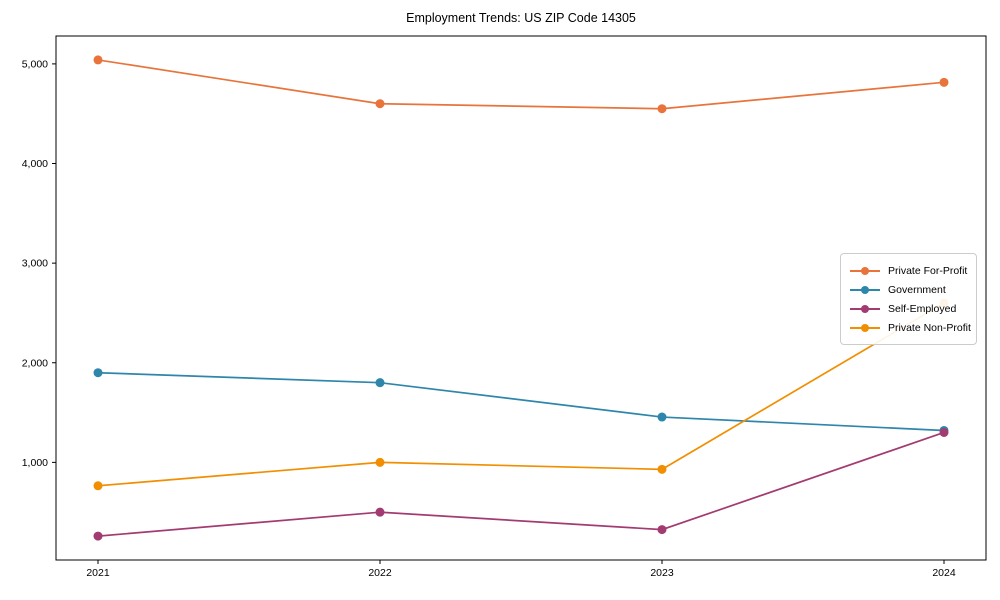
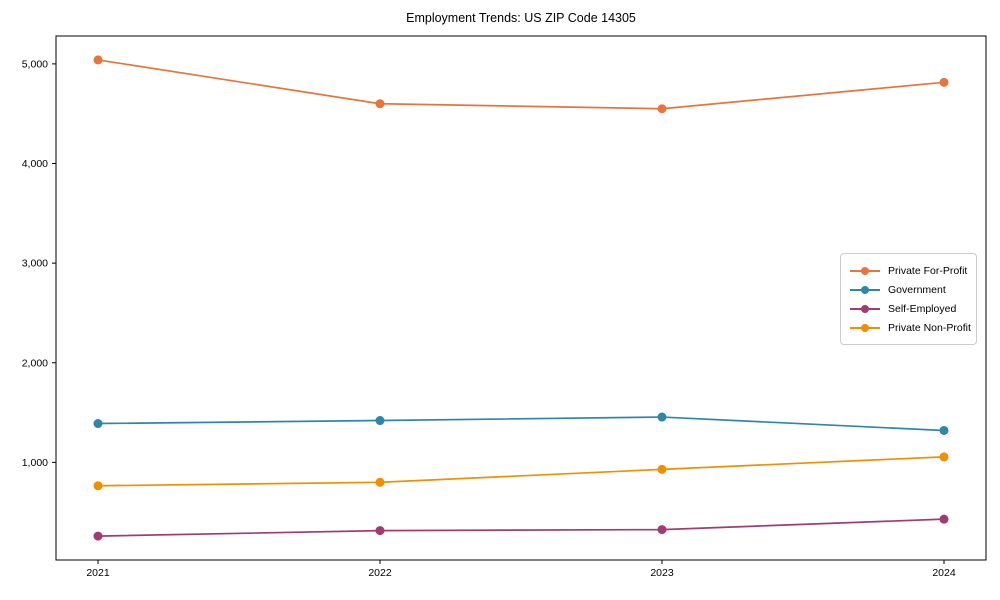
Government/2021: 1900 -> 1400
Government/2022: 1800 -> 1400
Self-Employed/2022: 500 -> 300
Private Non-Profit/2022: 1000 -> 800
Self-Employed/2024: 1300 -> 400
Private Non-Profit/2024: 2600 -> 1100
